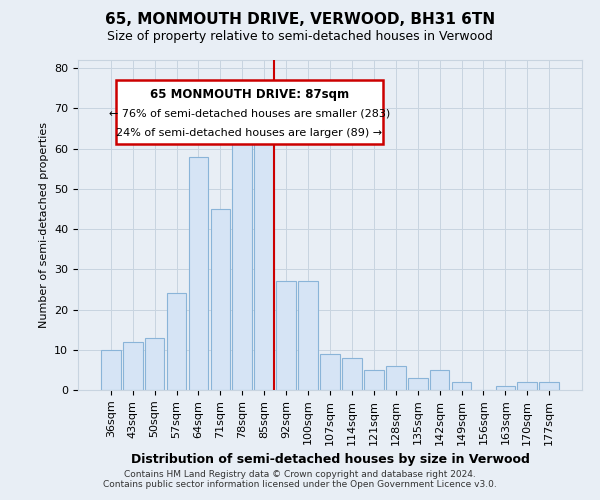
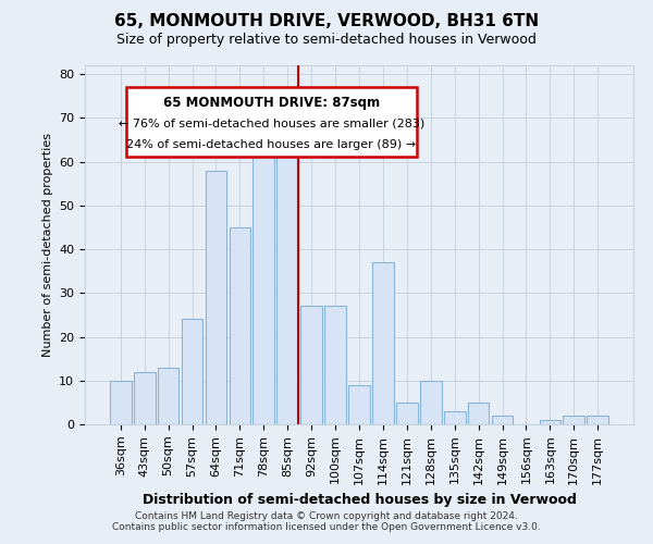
114sqm: 8 -> 37
128sqm: 6 -> 10
